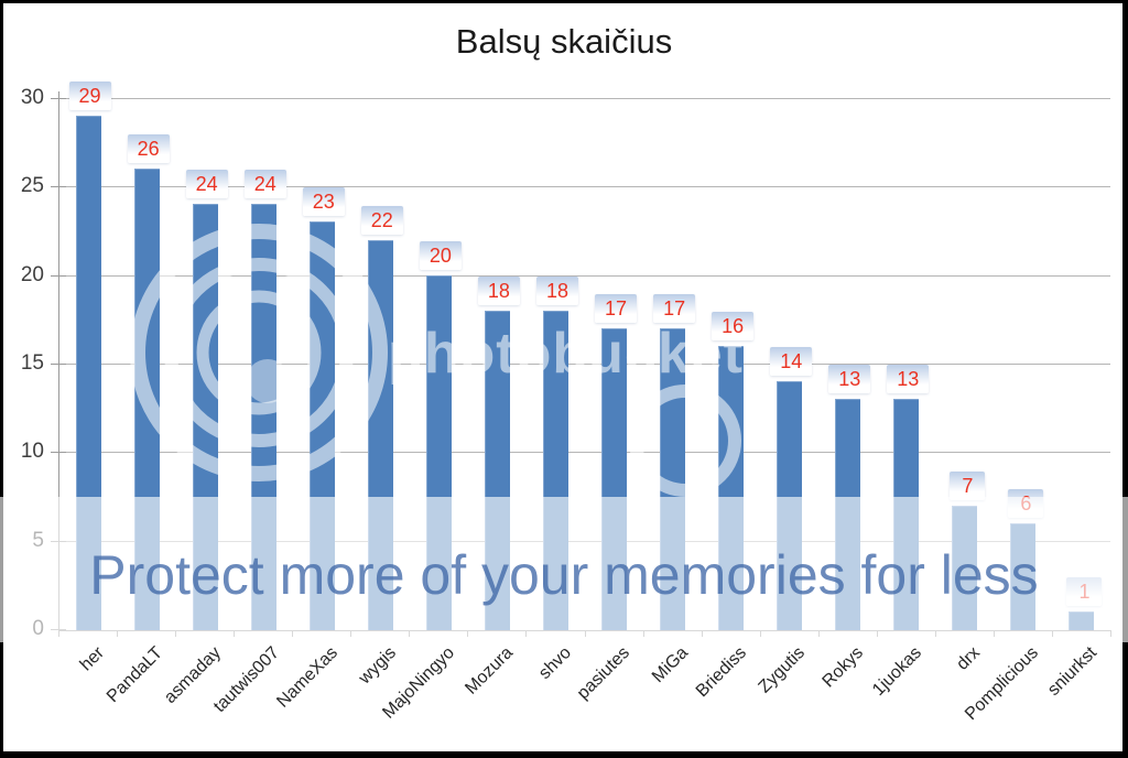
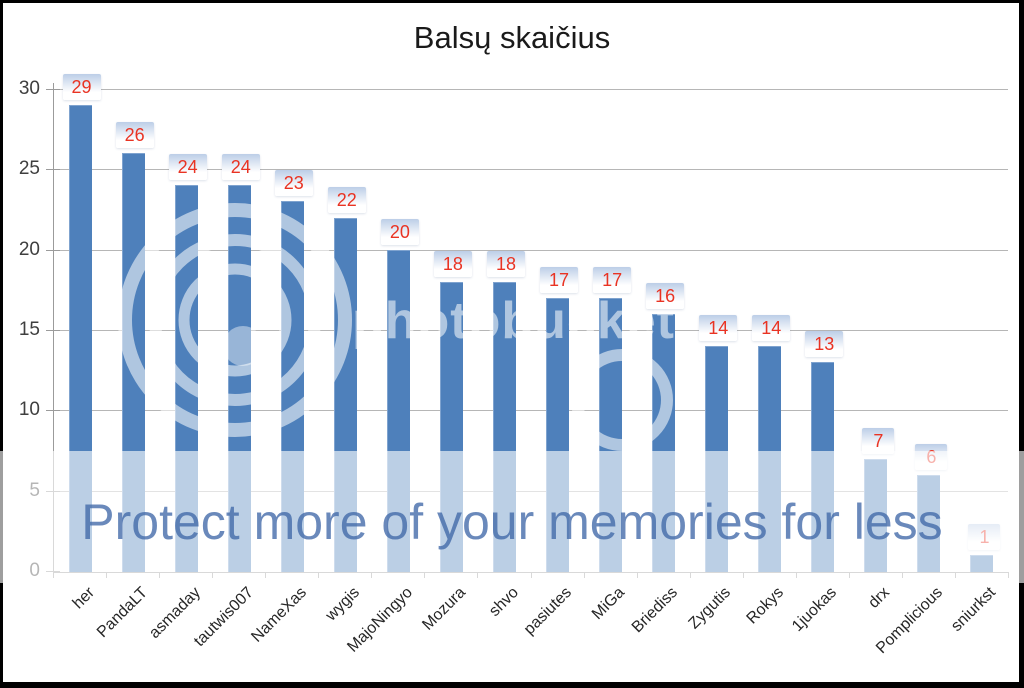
Rokys: 13 -> 14
